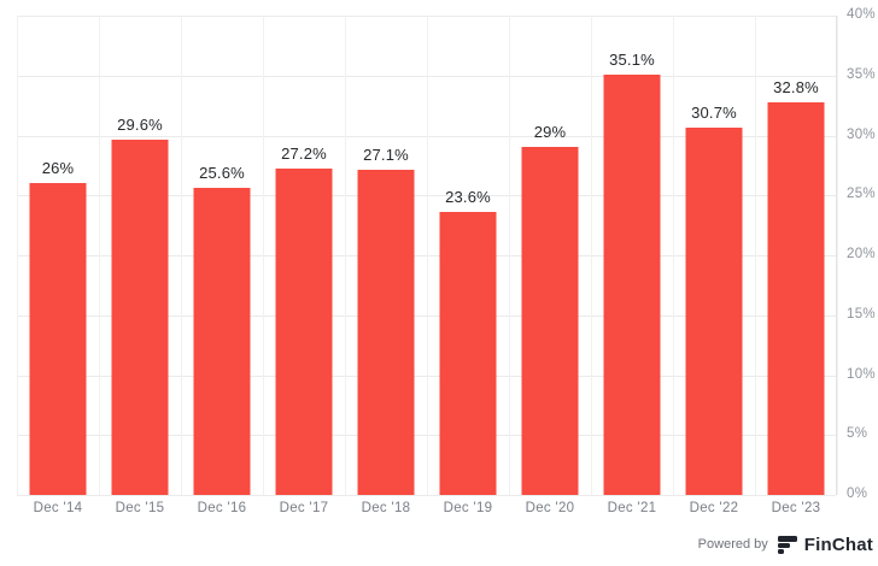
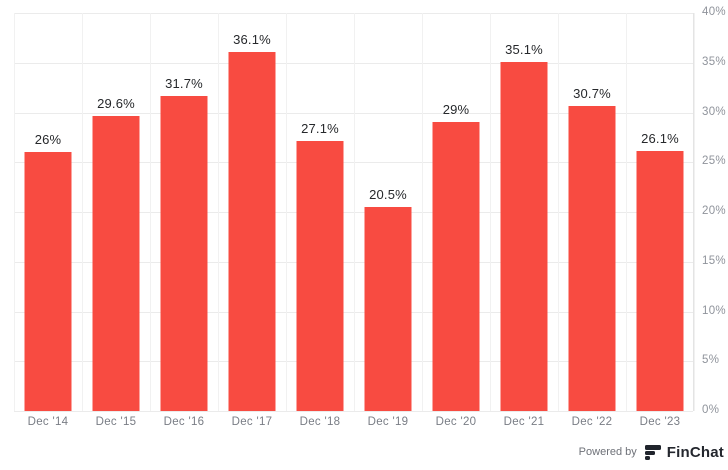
Dec '16: 25.6% -> 31.7%
Dec '17: 27.2% -> 36.1%
Dec '19: 23.6% -> 20.5%
Dec '23: 32.8% -> 26.1%
